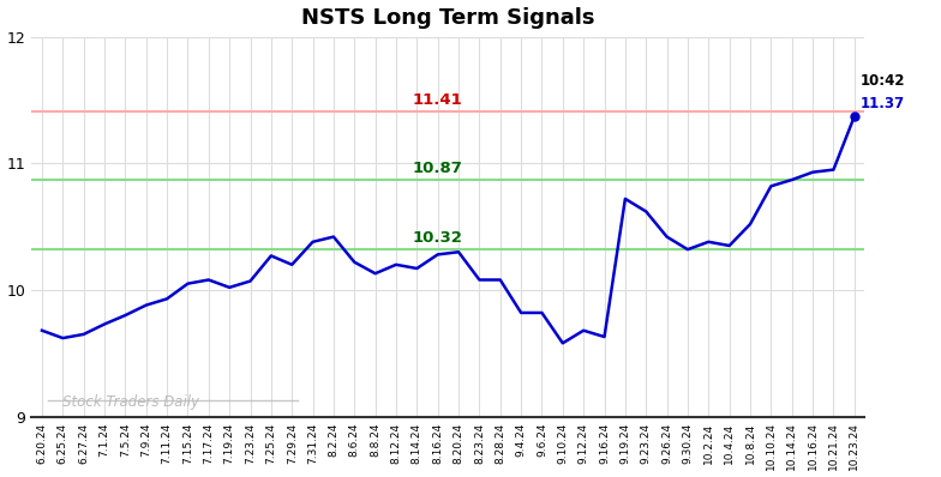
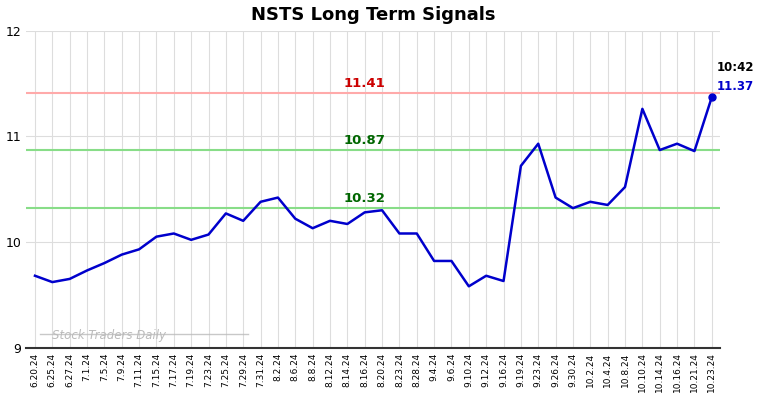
9.23.24: 10.62 -> 10.93
10.10.24: 10.82 -> 11.26
10.21.24: 10.95 -> 10.86
